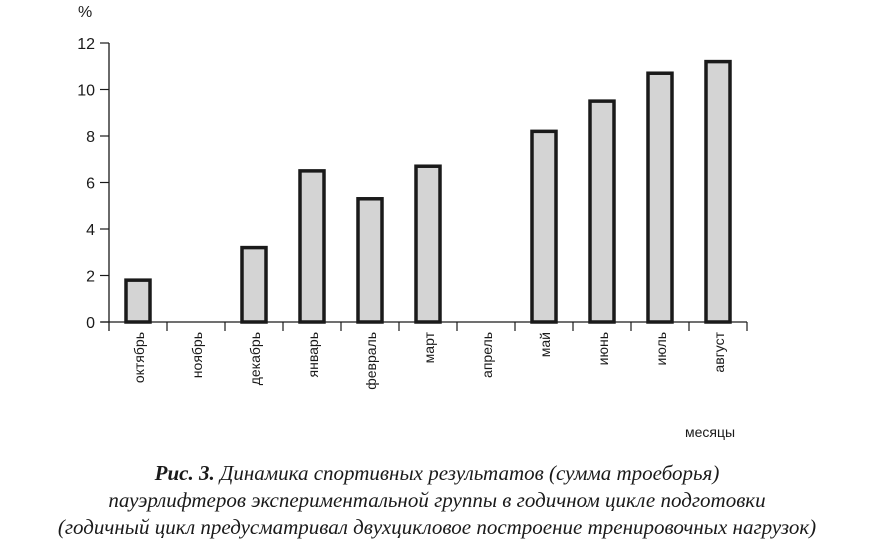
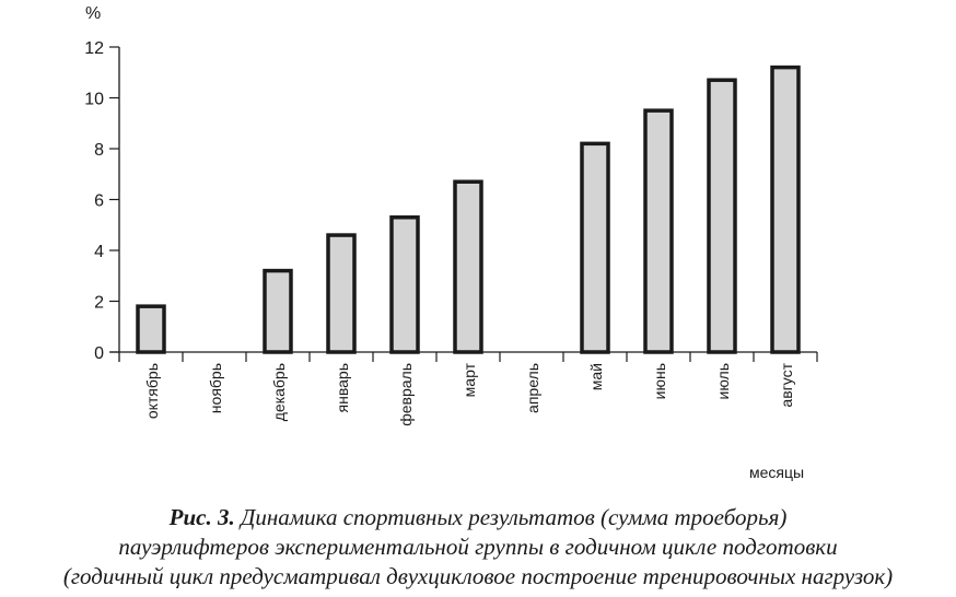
январь: 6.5 -> 4.6
